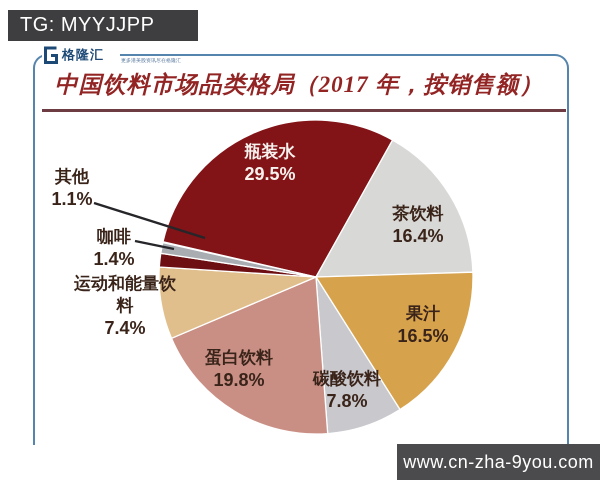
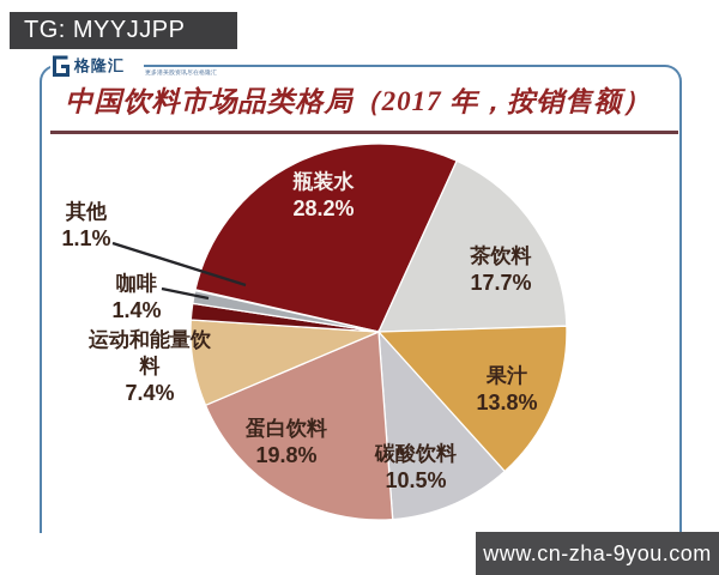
瓶装水: 29.5% -> 28.2%
茶饮料: 16.4% -> 17.7%
果汁: 16.5% -> 13.8%
碳酸饮料: 7.8% -> 10.5%
